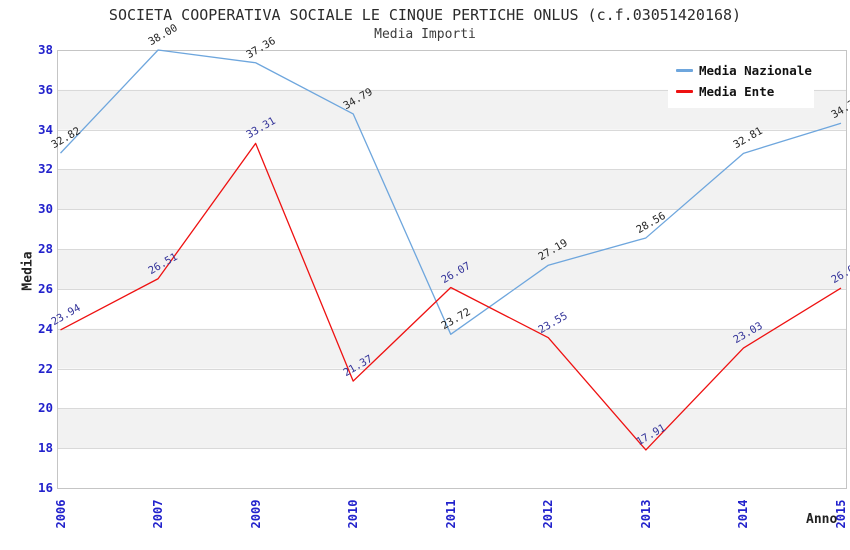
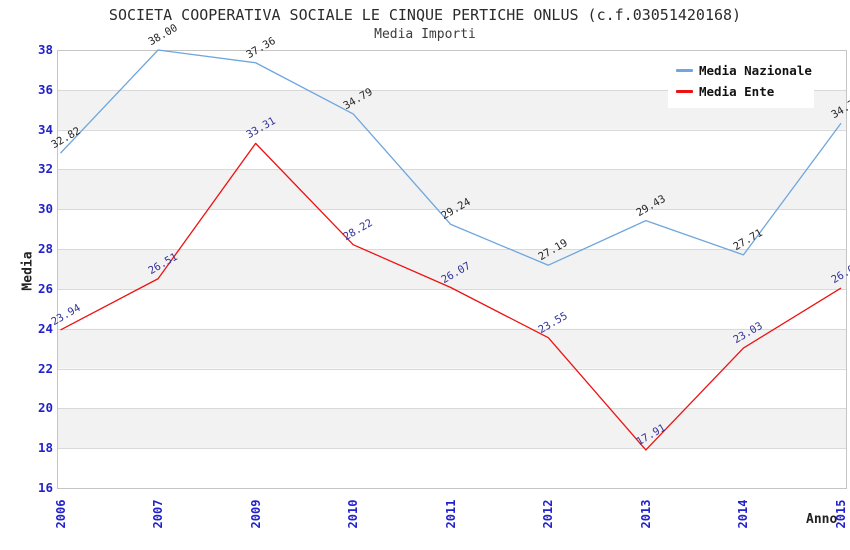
Media Ente/2010: 21.37 -> 28.22
Media Nazionale/2011: 23.72 -> 29.24
Media Nazionale/2013: 28.56 -> 29.43
Media Nazionale/2014: 32.81 -> 27.71
